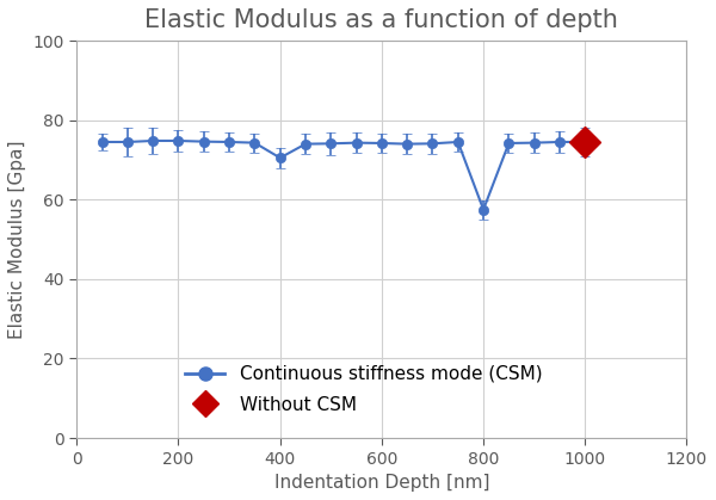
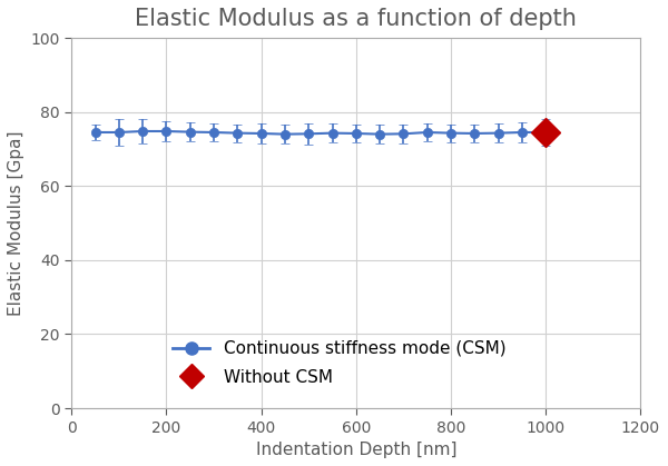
400: 70.5 -> 74.2
800: 57.5 -> 74.3
